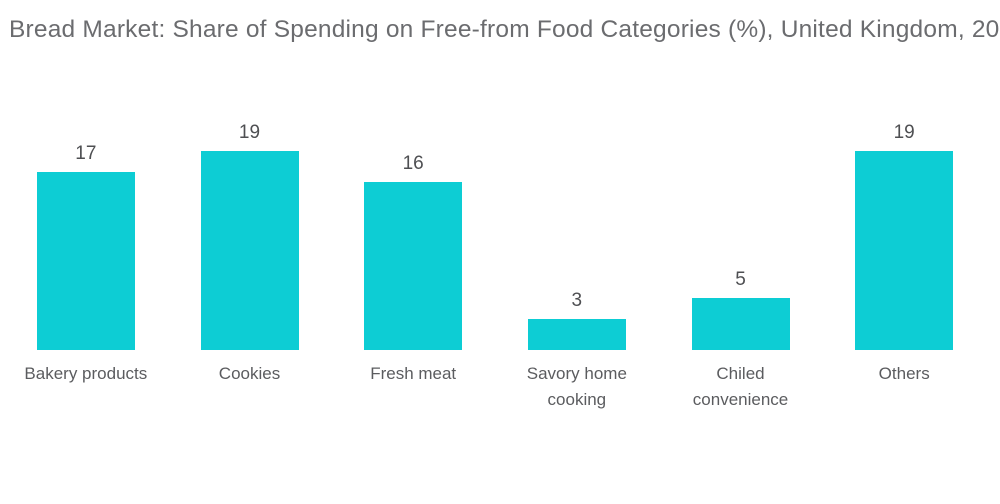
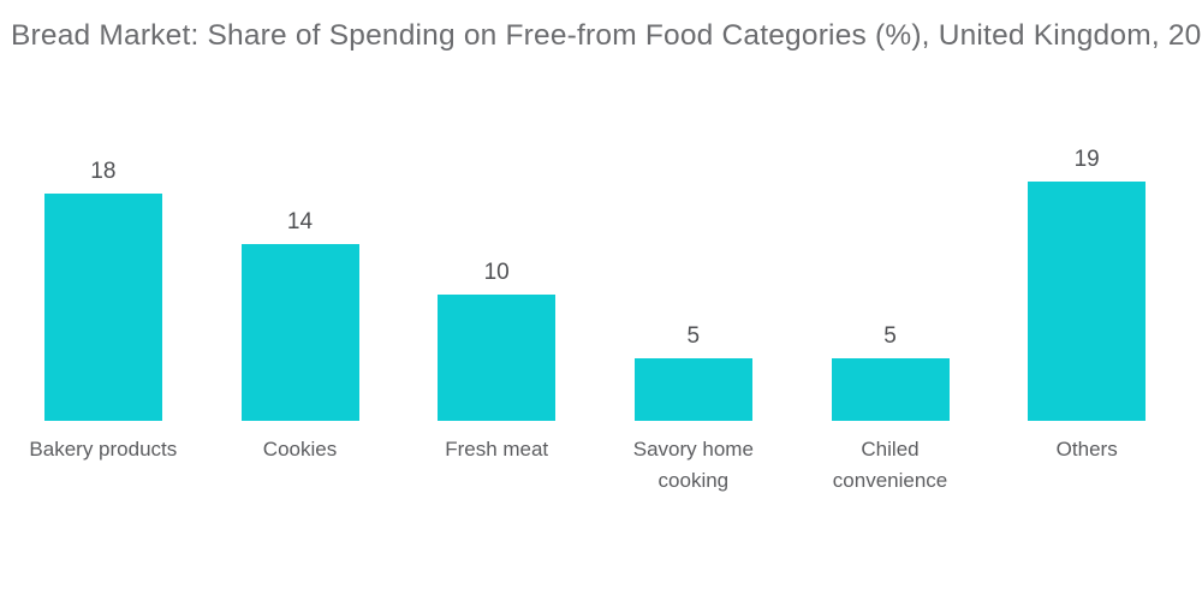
Bakery products: 17 -> 18
Cookies: 19 -> 14
Fresh meat: 16 -> 10
Savory home cooking: 3 -> 5
